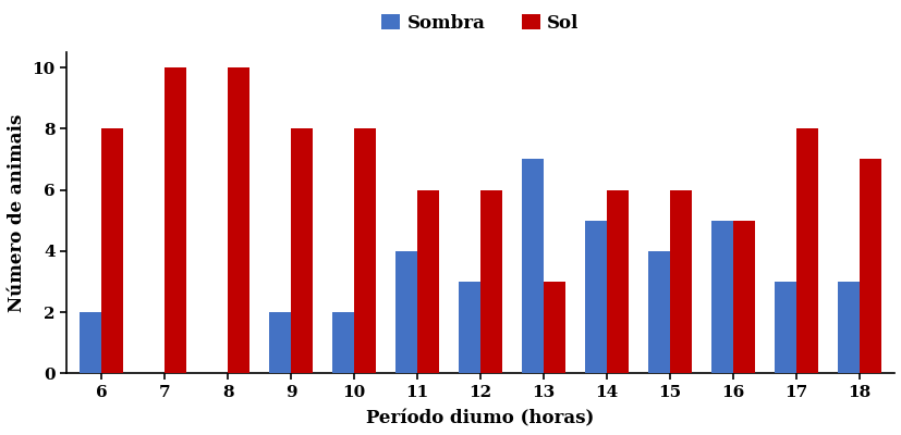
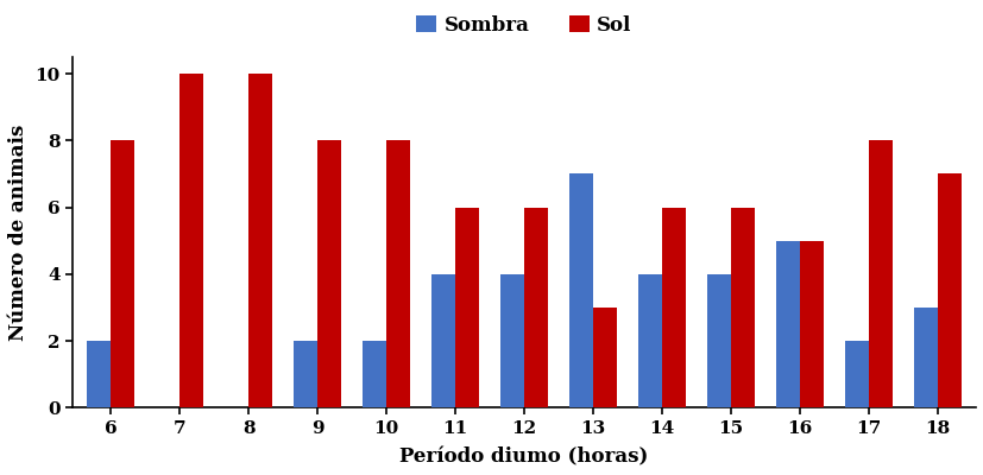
Sombra/12: 3 -> 4
Sombra/14: 5 -> 4
Sombra/17: 3 -> 2
